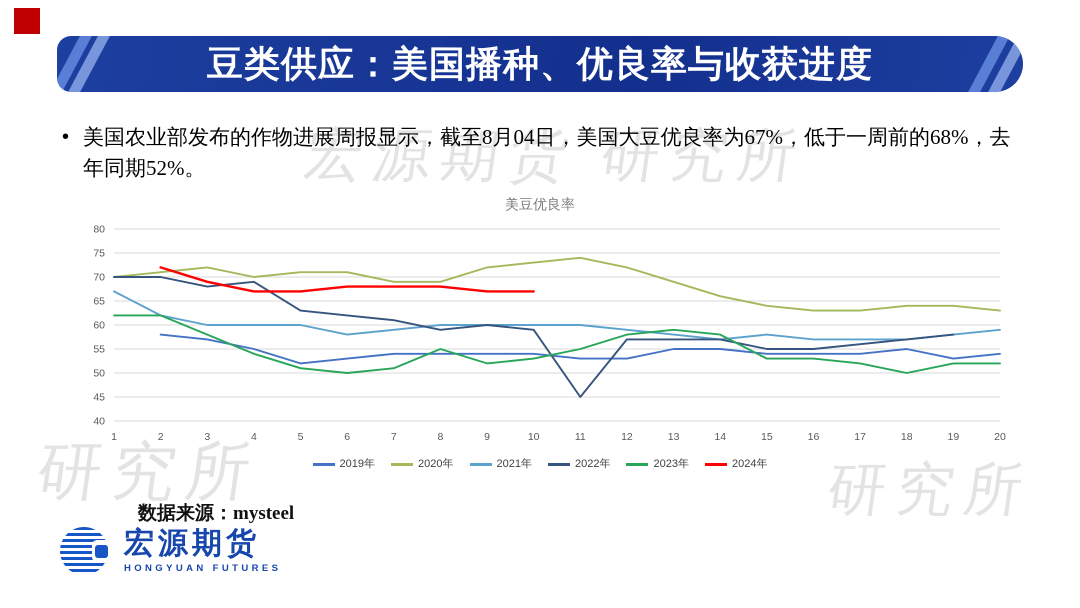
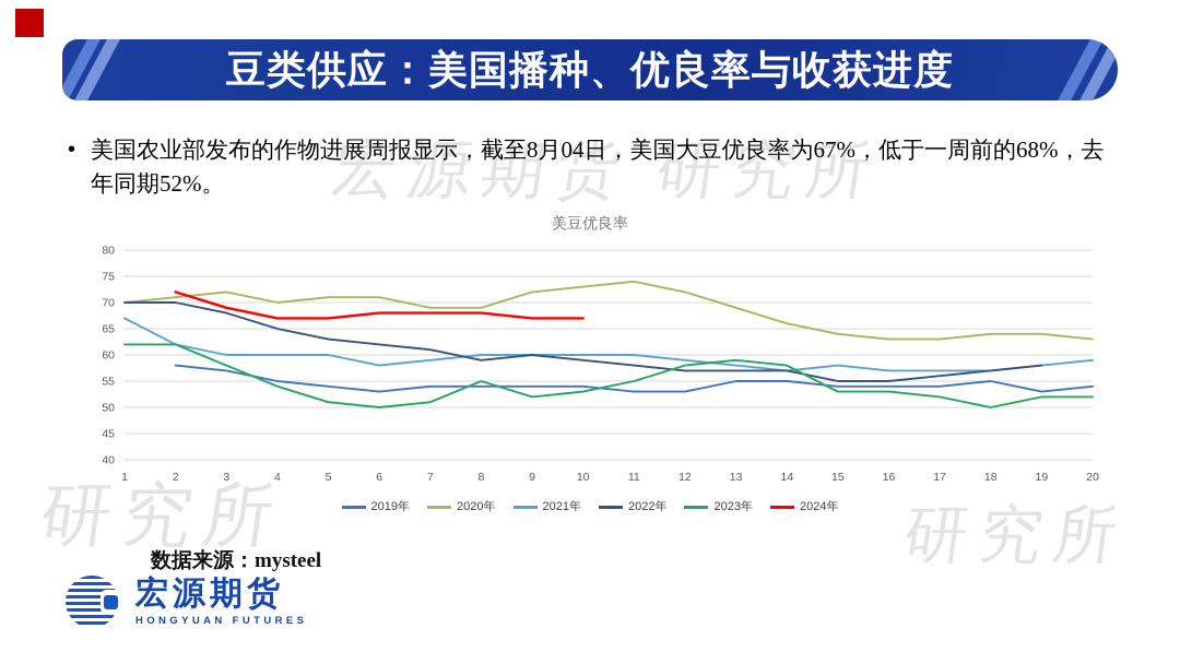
2022年/4: 69 -> 65
2019年/5: 52 -> 54
2022年/11: 45 -> 58
